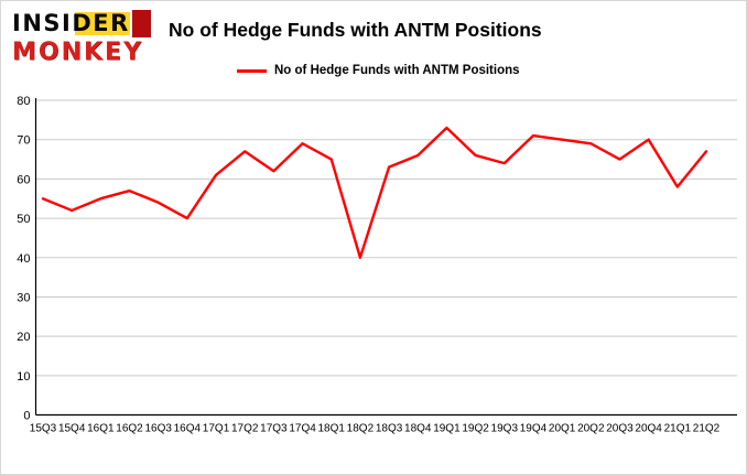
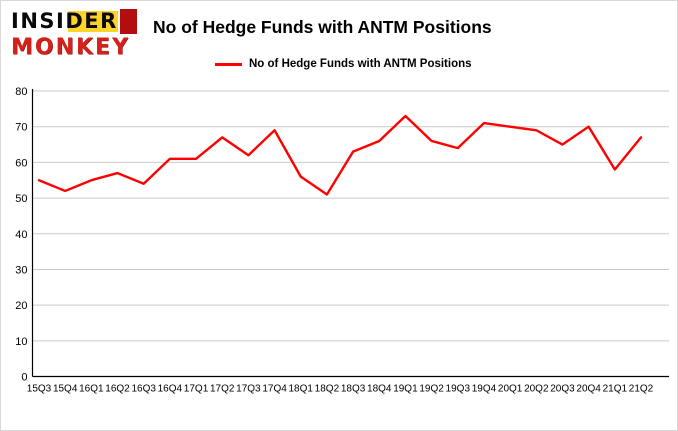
16Q4: 50 -> 61
18Q1: 65 -> 56
18Q2: 40 -> 51
